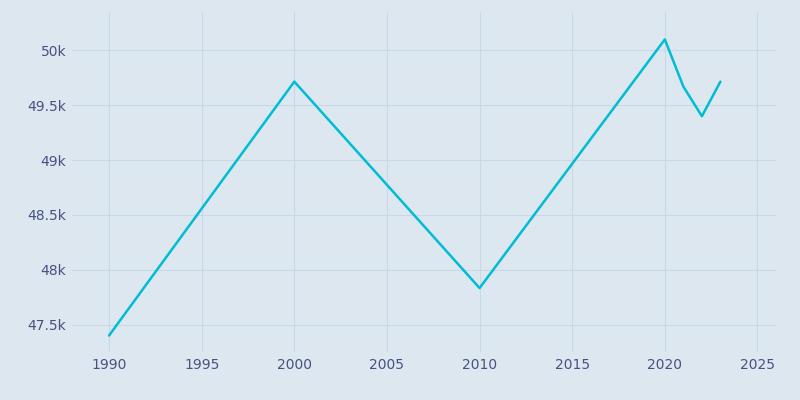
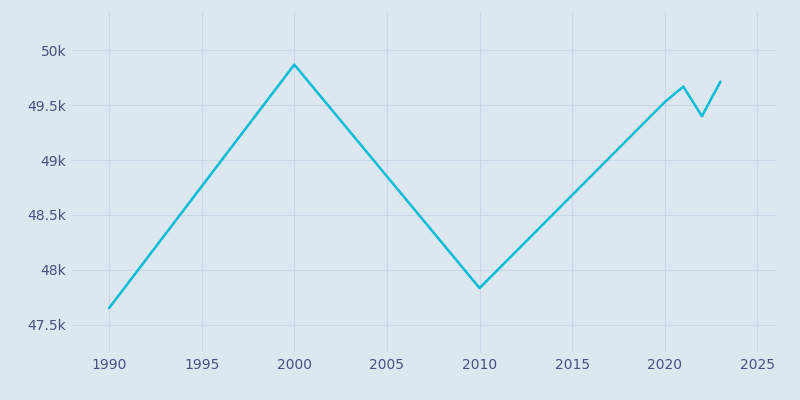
1990: 47.40k -> 47.65k
2000: 49.72k -> 49.87k
2020: 50.10k -> 49.53k
